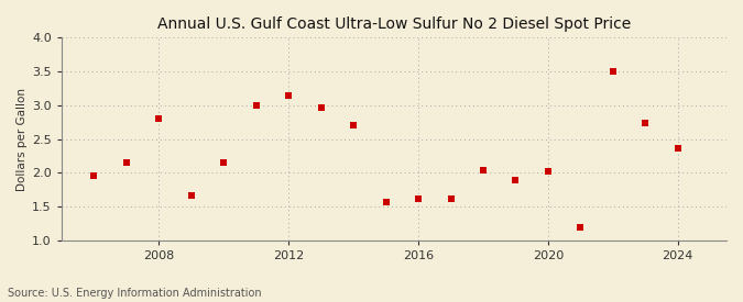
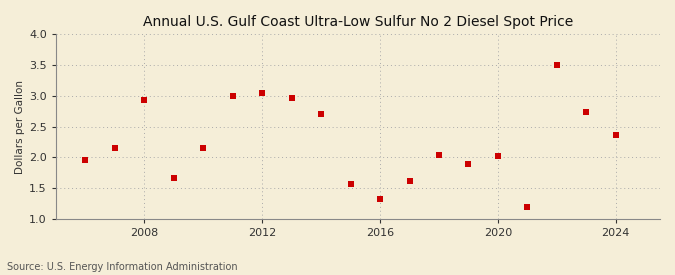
2008: 2.80 -> 2.94
2012: 3.14 -> 3.05
2016: 1.62 -> 1.32
